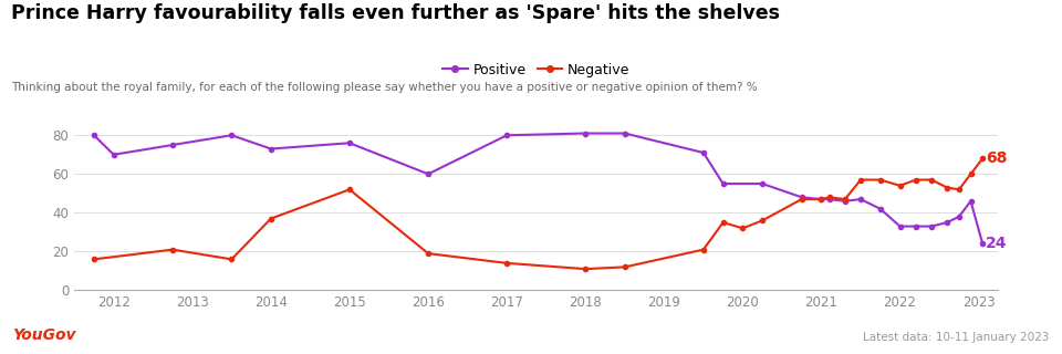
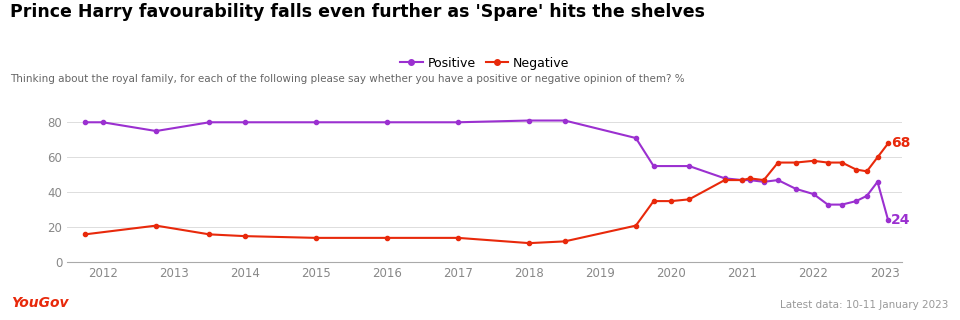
Positive/2012: 70 -> 80
Positive/2014: 73 -> 80
Negative/2014: 37 -> 15
Positive/2015: 76 -> 80
Negative/2015: 52 -> 14
Positive/2016: 60 -> 80
Negative/2016: 19 -> 14
Negative/2020: 32 -> 35
Positive/2022: 33 -> 39
Negative/2022: 54 -> 58
